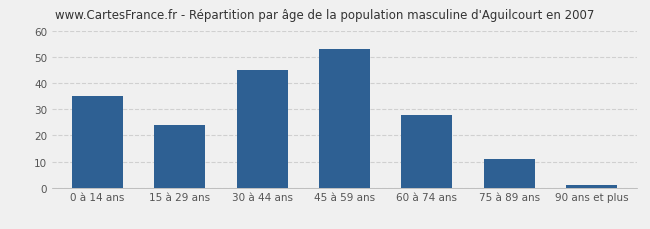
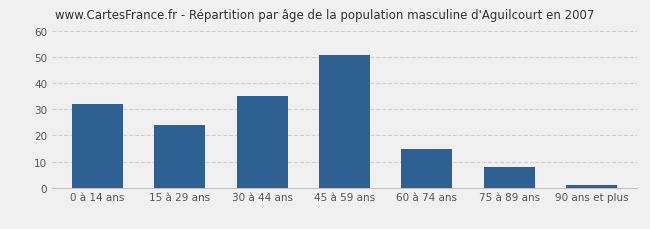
0 à 14 ans: 35 -> 32
30 à 44 ans: 45 -> 35
45 à 59 ans: 53 -> 51
60 à 74 ans: 28 -> 15
75 à 89 ans: 11 -> 8
